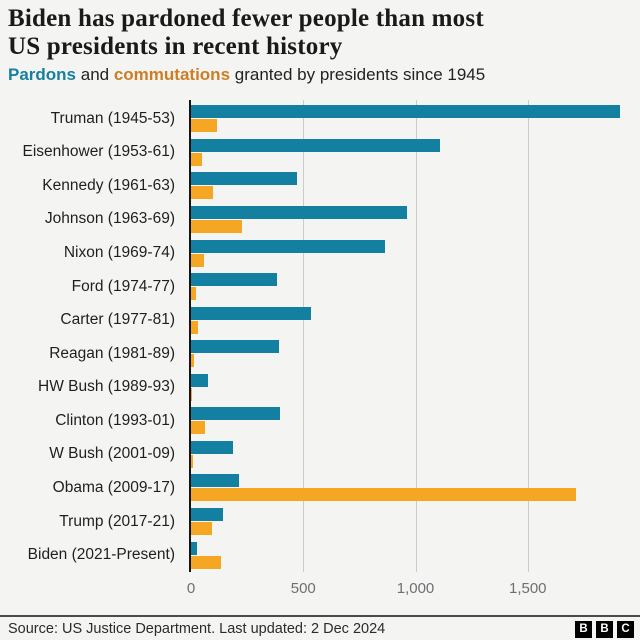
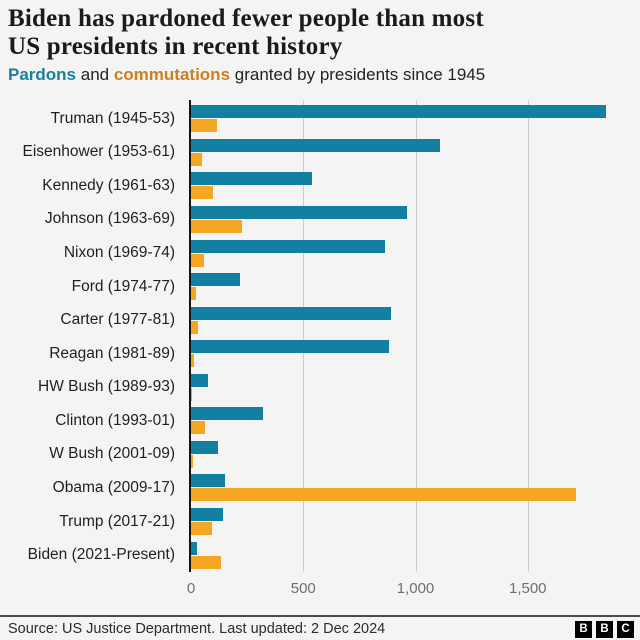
Pardons/Truman (1945-53): 1910 -> 1850
Pardons/Kennedy (1961-63): 470 -> 540
Pardons/Ford (1974-77): 380 -> 220
Pardons/Carter (1977-81): 530 -> 890
Pardons/Reagan (1981-89): 390 -> 880
Pardons/Clinton (1993-01): 400 -> 320
Pardons/W Bush (2001-09): 190 -> 120
Pardons/Obama (2009-17): 210 -> 150
